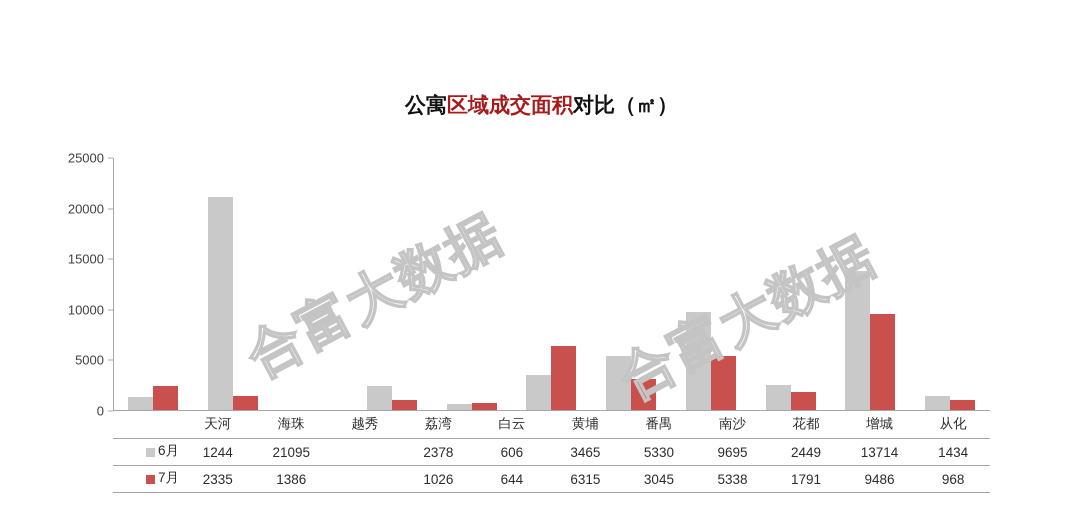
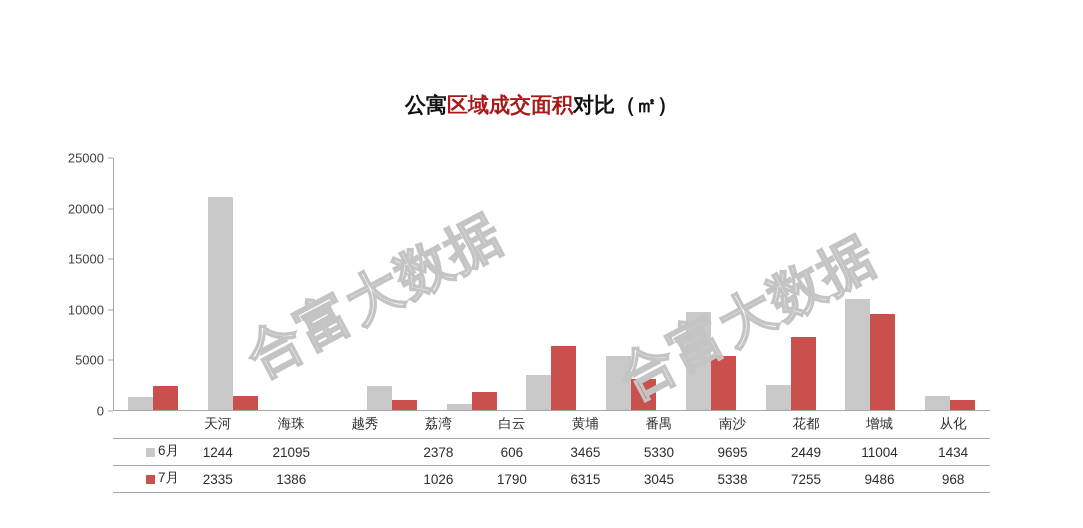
7月/白云: 644 -> 1790
7月/花都: 1791 -> 7255
6月/增城: 13714 -> 11004
